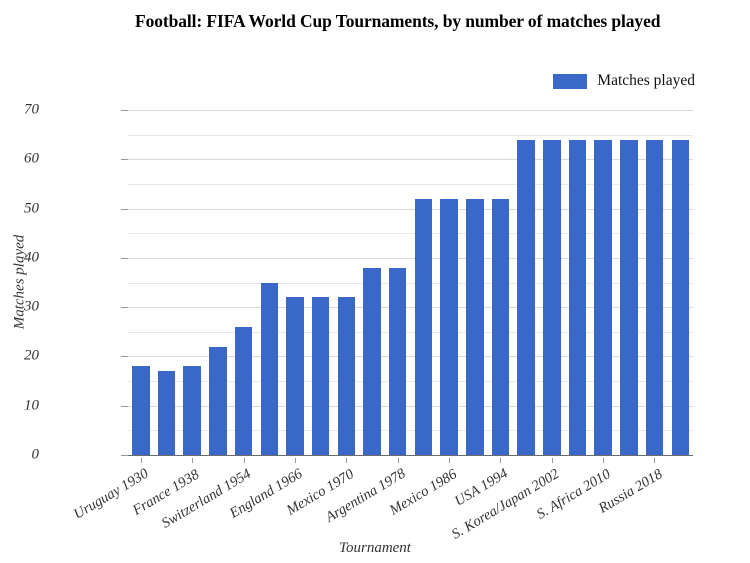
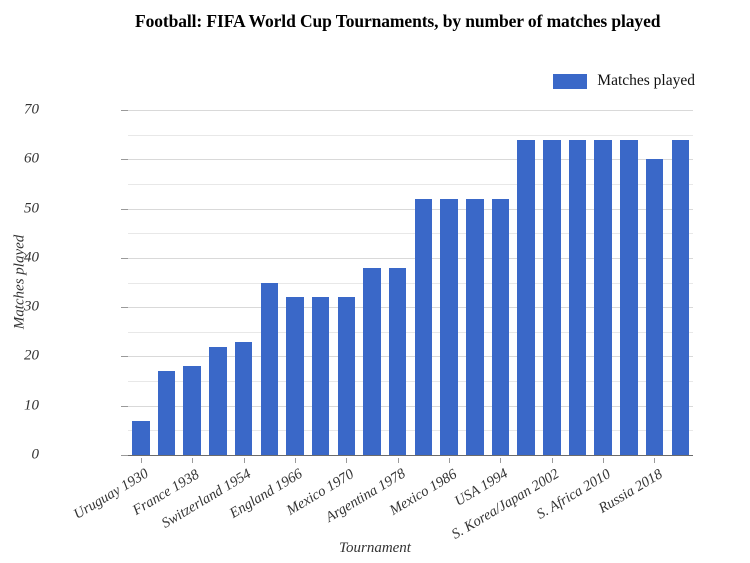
Uruguay 1930: 18 -> 7
Switzerland 1954: 26 -> 23
Russia 2018: 64 -> 60
